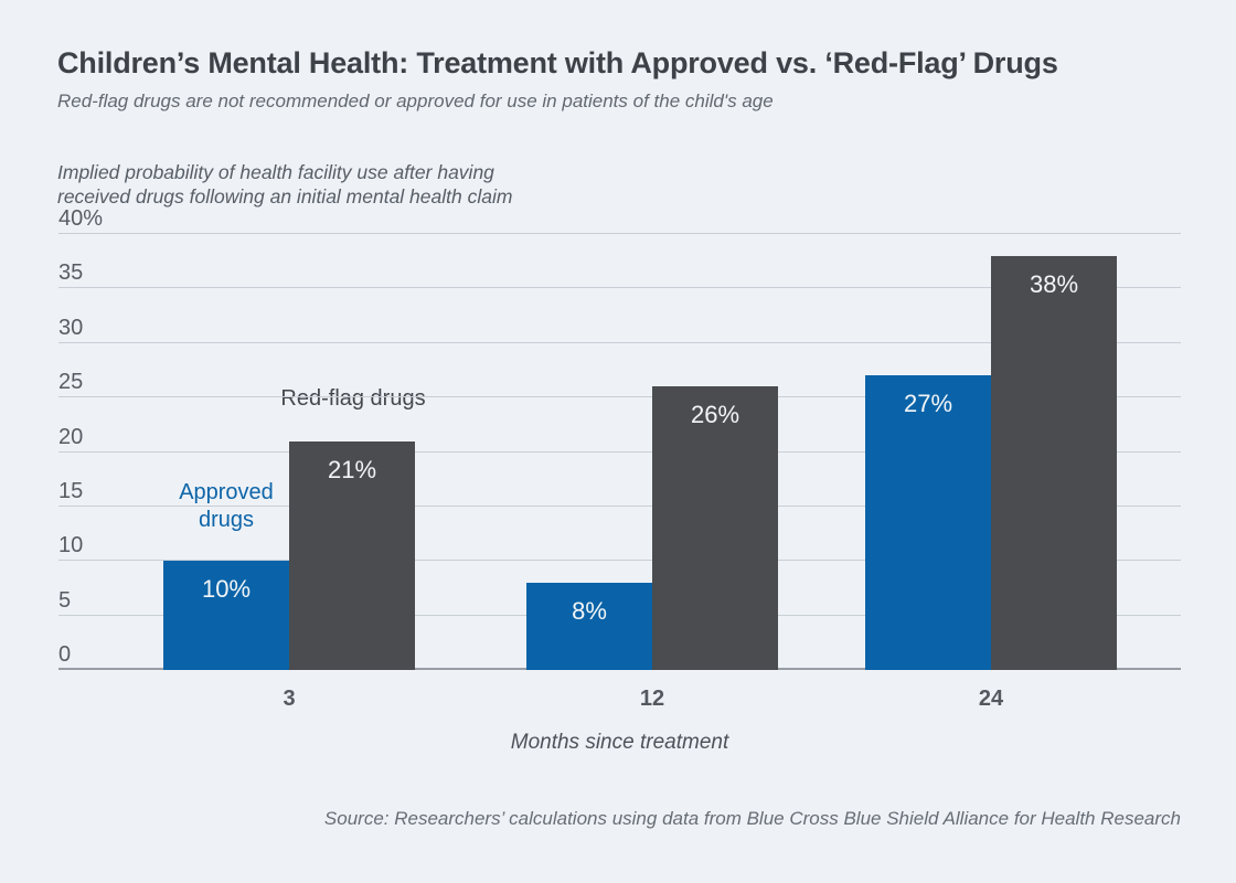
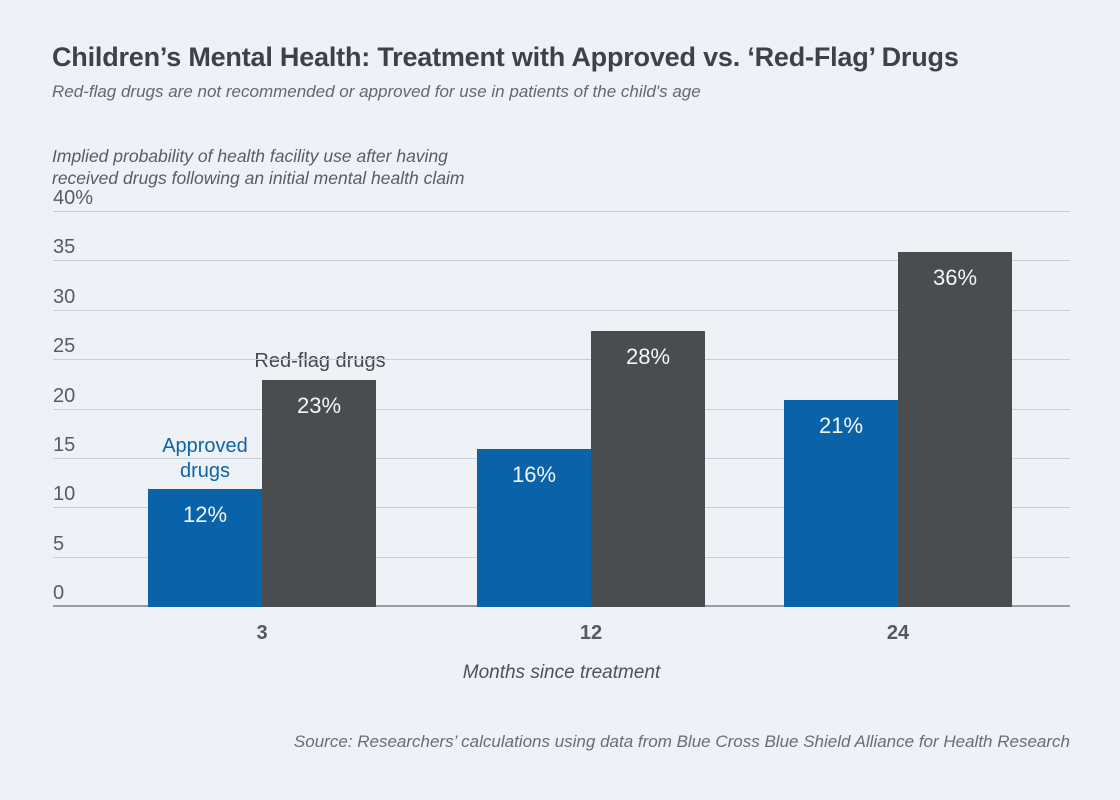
Approved drugs/3: 10% -> 12%
Red-flag drugs/3: 21% -> 23%
Approved drugs/12: 8% -> 16%
Red-flag drugs/12: 26% -> 28%
Approved drugs/24: 27% -> 21%
Red-flag drugs/24: 38% -> 36%
